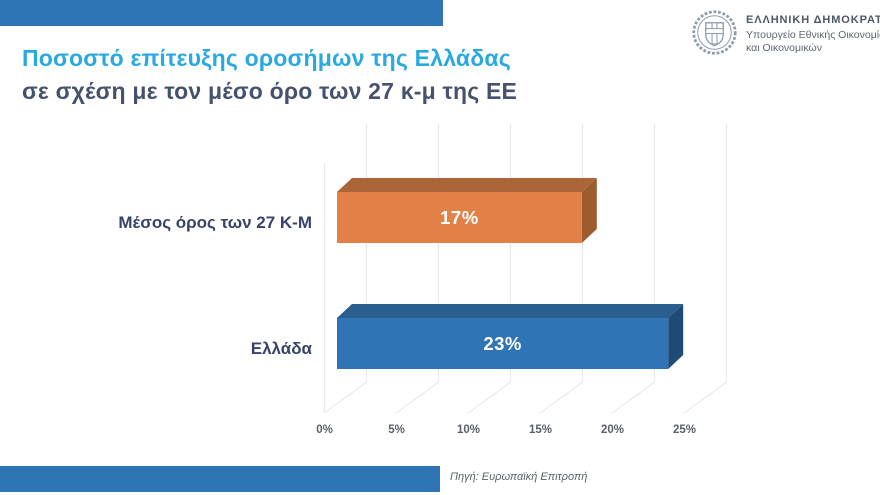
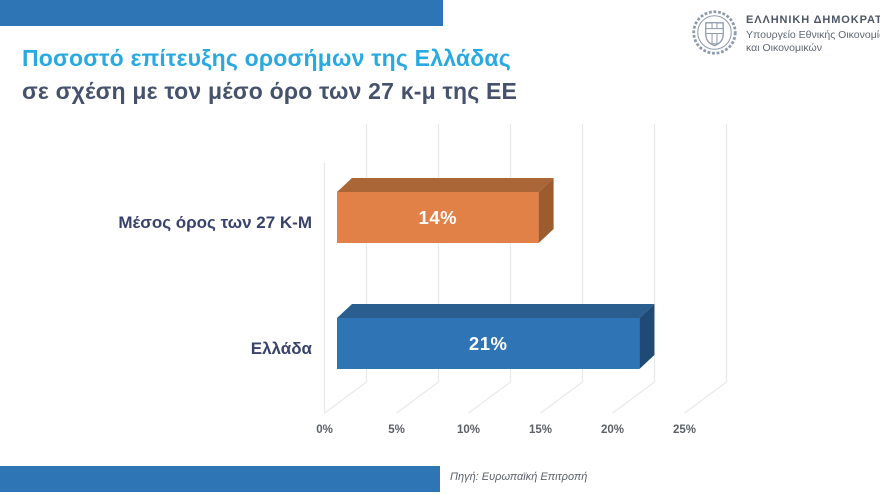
Μέσος όρος των 27 Κ-Μ: 17% -> 14%
Ελλάδα: 23% -> 21%
